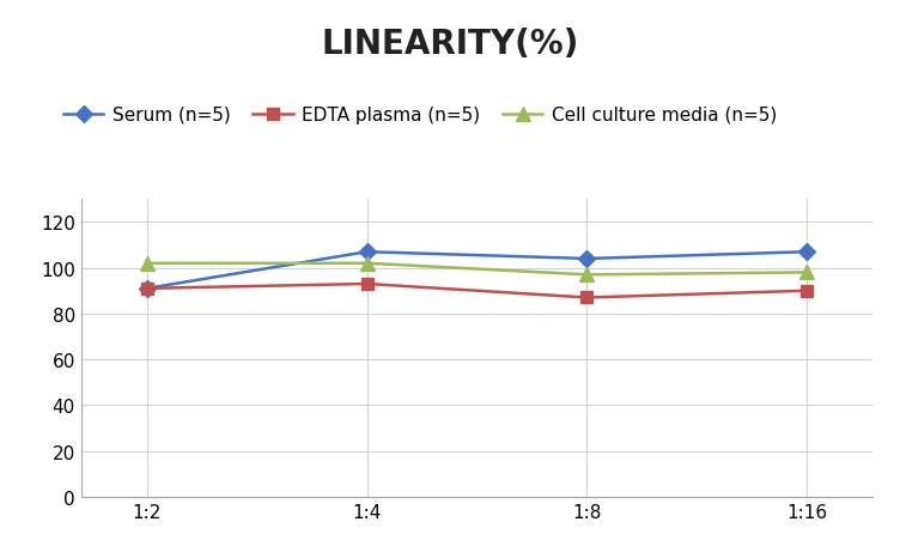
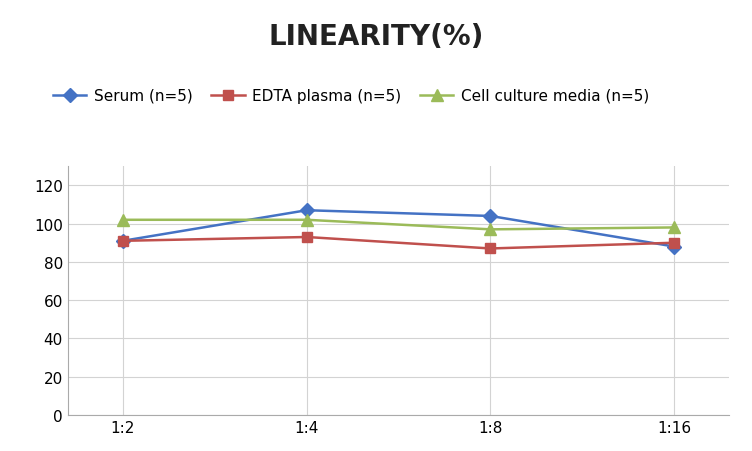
Serum (n=5)/1:16: 107 -> 88
